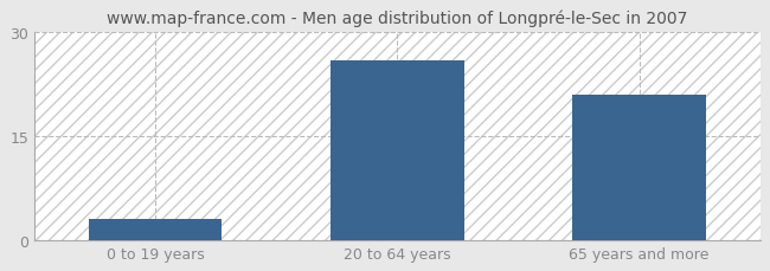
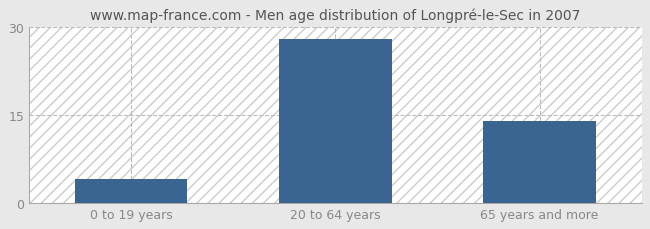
0 to 19 years: 3 -> 4
20 to 64 years: 26 -> 28
65 years and more: 21 -> 14
